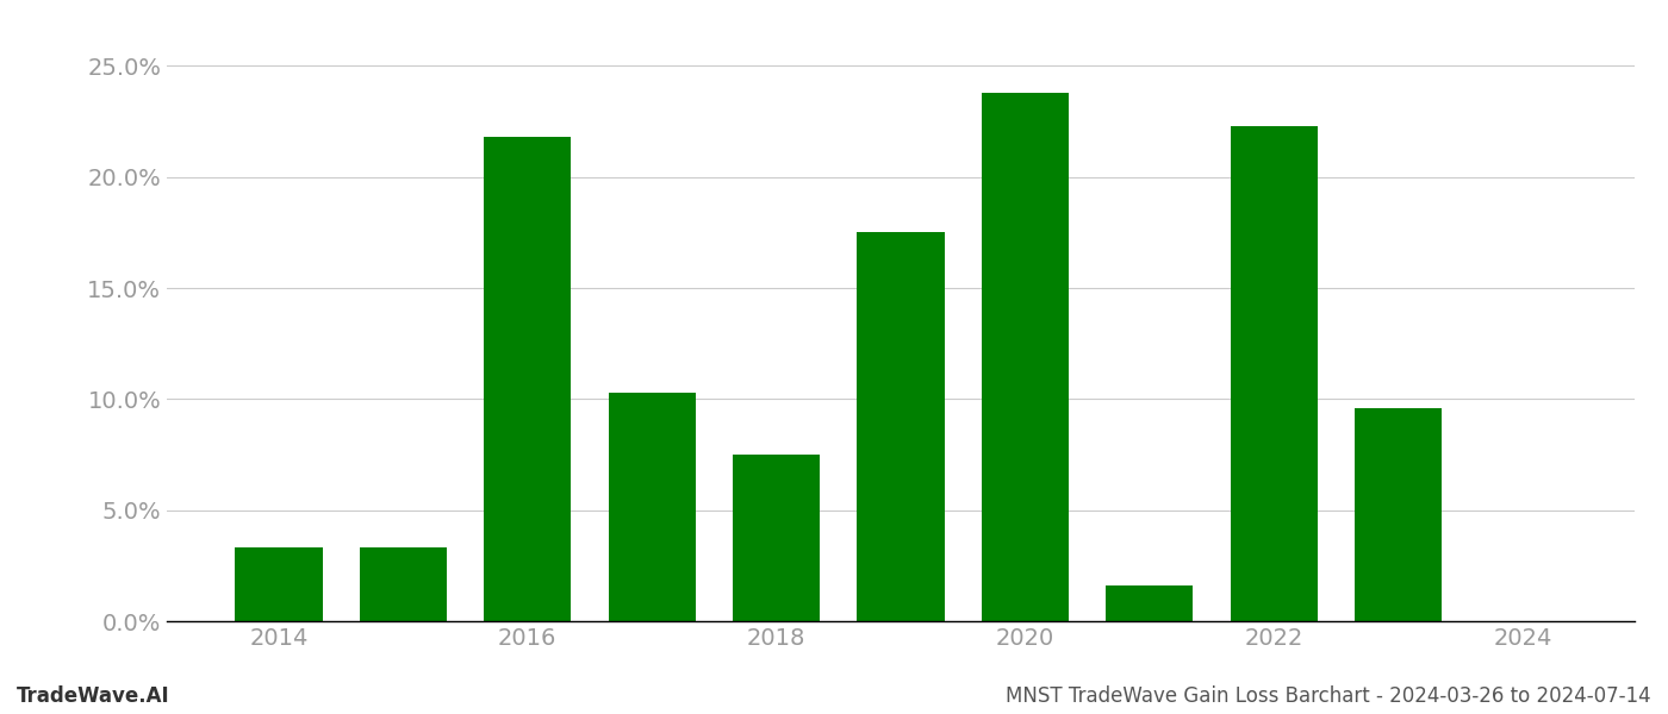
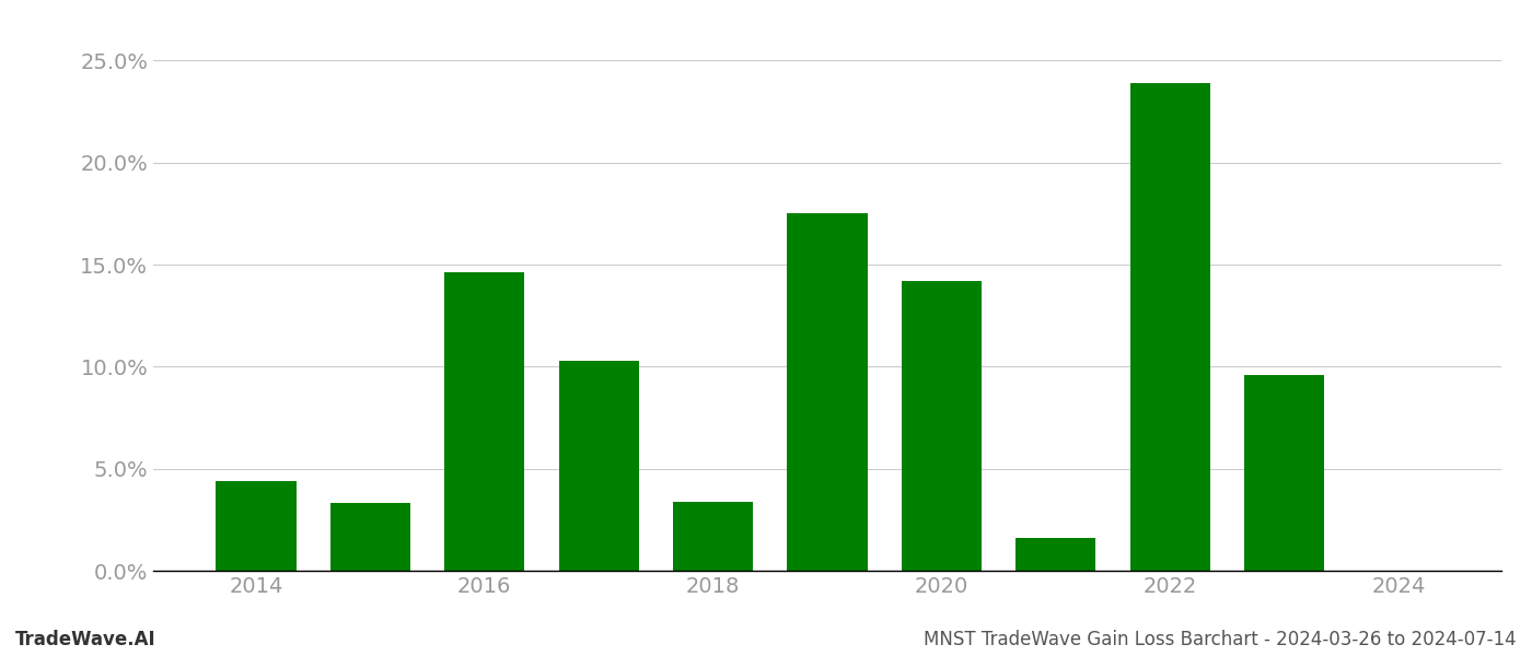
2014: 3.3% -> 4.4%
2016: 21.8% -> 14.6%
2018: 7.5% -> 3.4%
2020: 23.8% -> 14.2%
2022: 22.3% -> 23.9%
